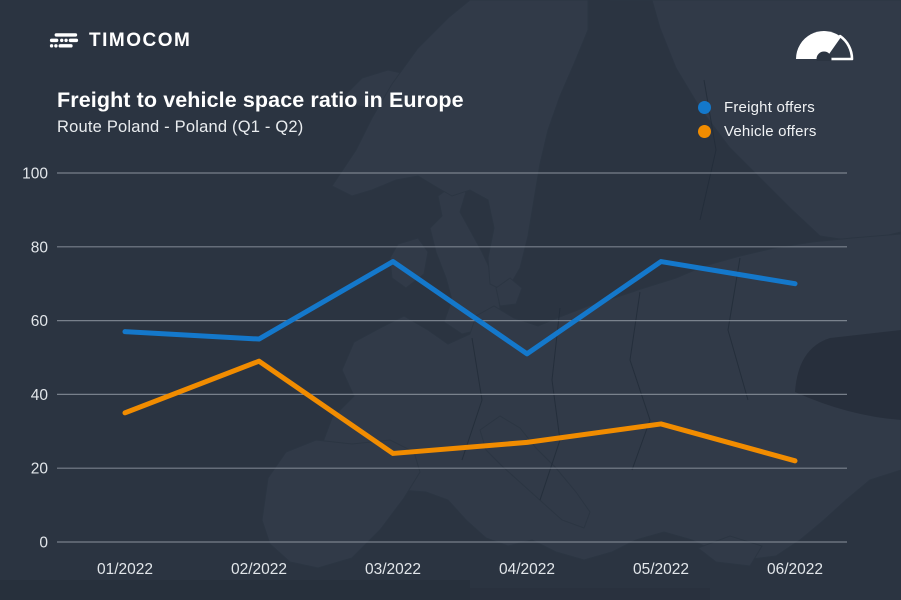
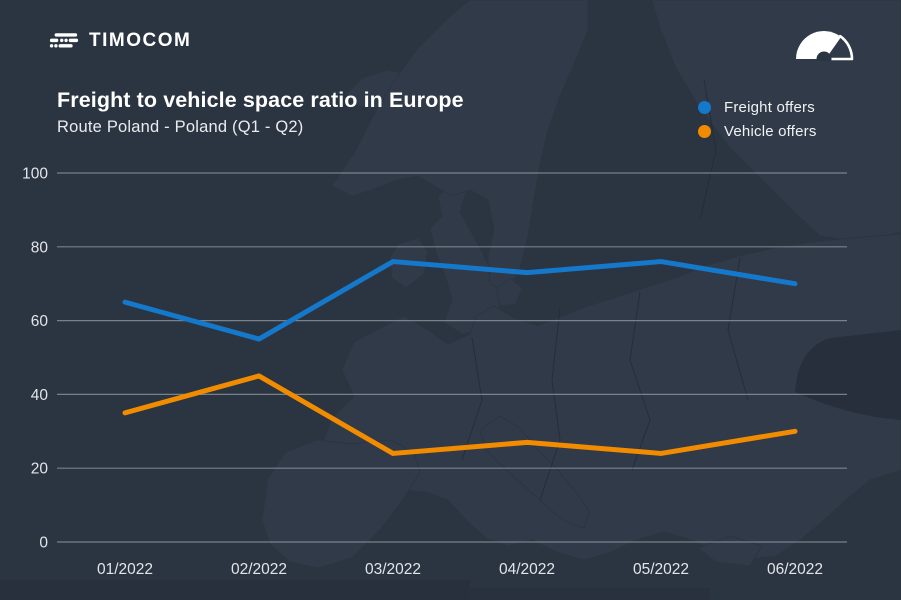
Freight offers/01/2022: 57 -> 65
Vehicle offers/02/2022: 49 -> 45
Freight offers/04/2022: 51 -> 73
Vehicle offers/05/2022: 32 -> 24
Vehicle offers/06/2022: 22 -> 30
